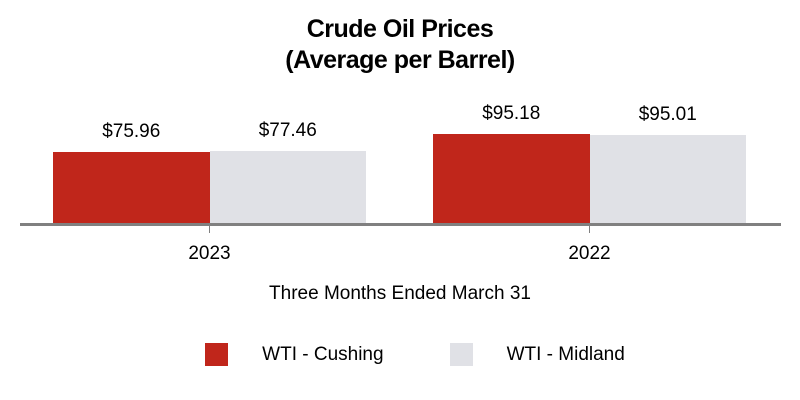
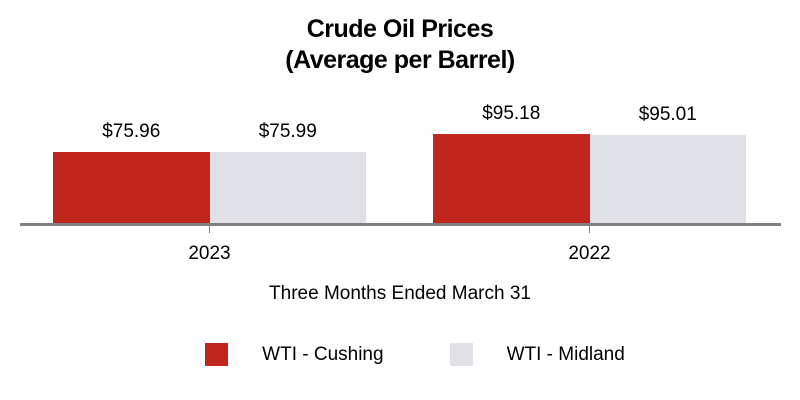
WTI - Midland/2023: $77.46 -> $75.99
